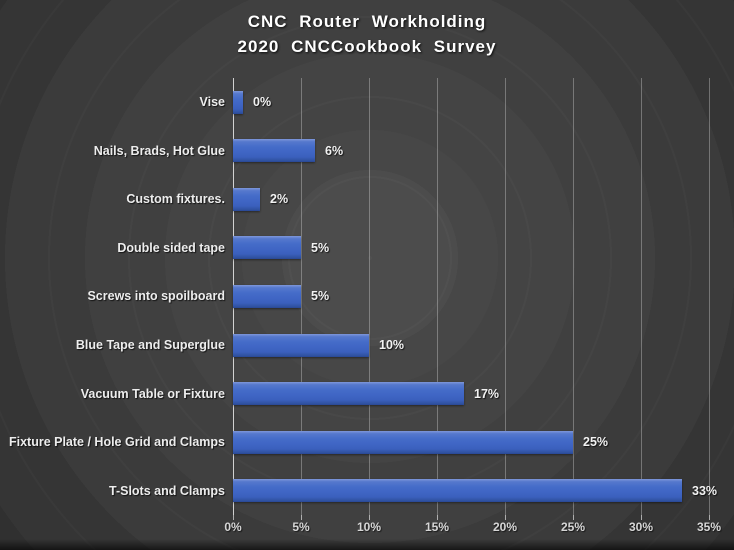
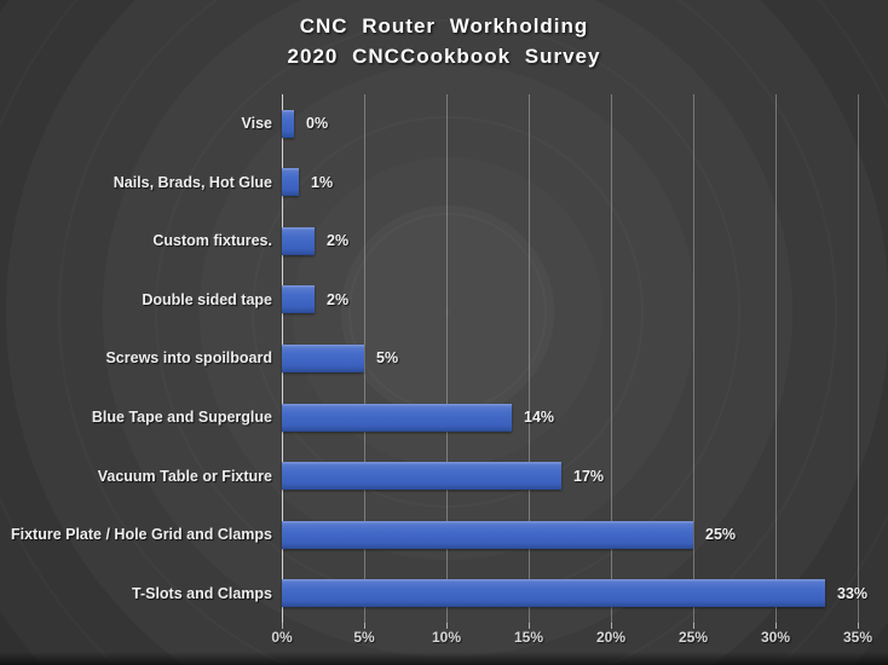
Nails, Brads, Hot Glue: 6% -> 1%
Double sided tape: 5% -> 2%
Blue Tape and Superglue: 10% -> 14%
